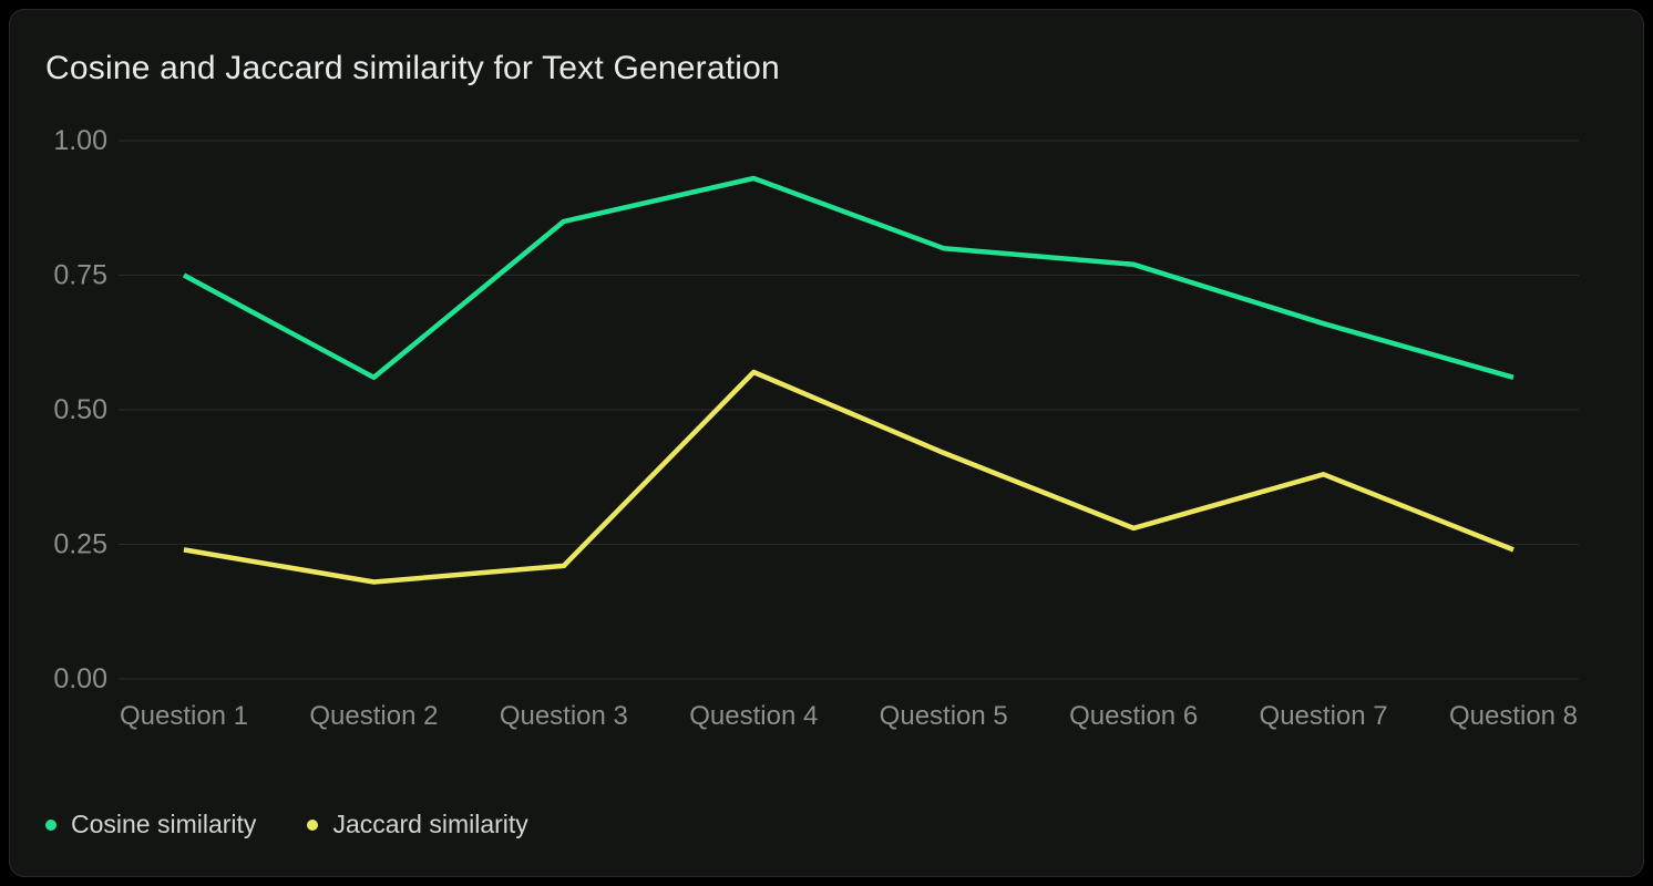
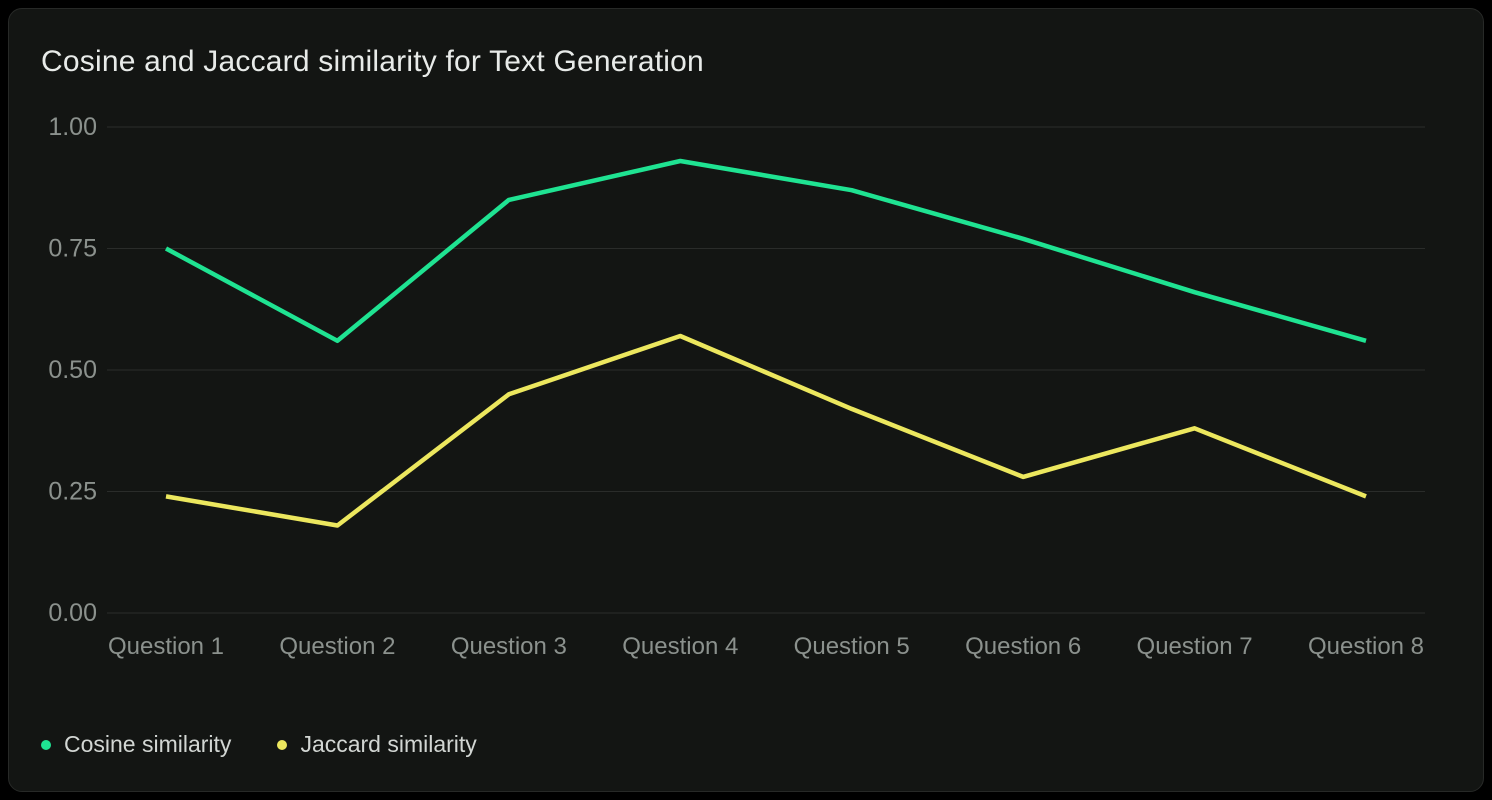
Jaccard similarity/Question 3: 0.21 -> 0.45
Cosine similarity/Question 5: 0.80 -> 0.87
